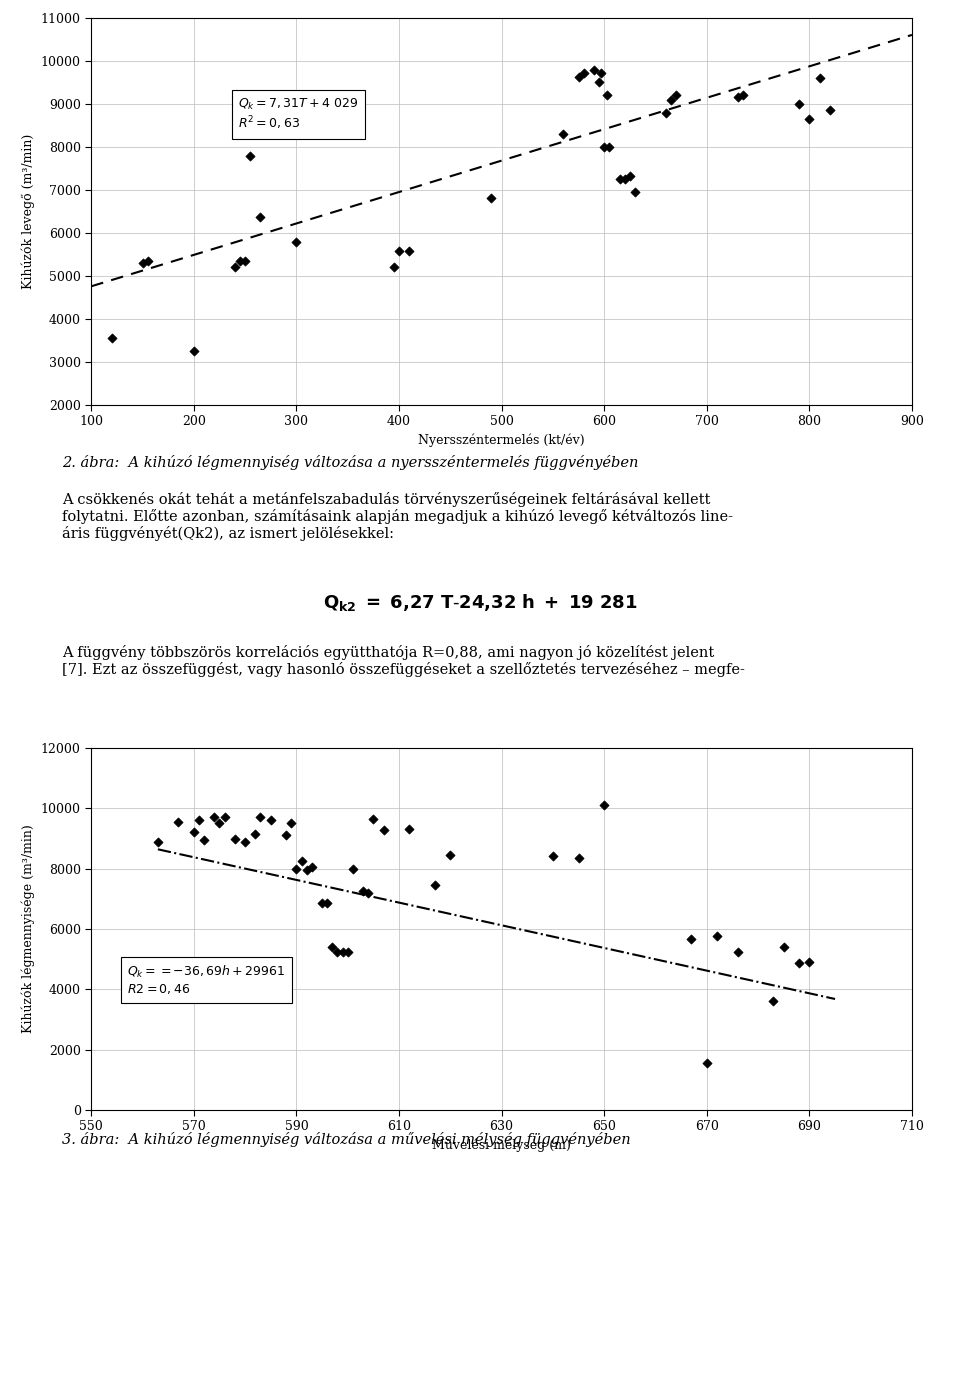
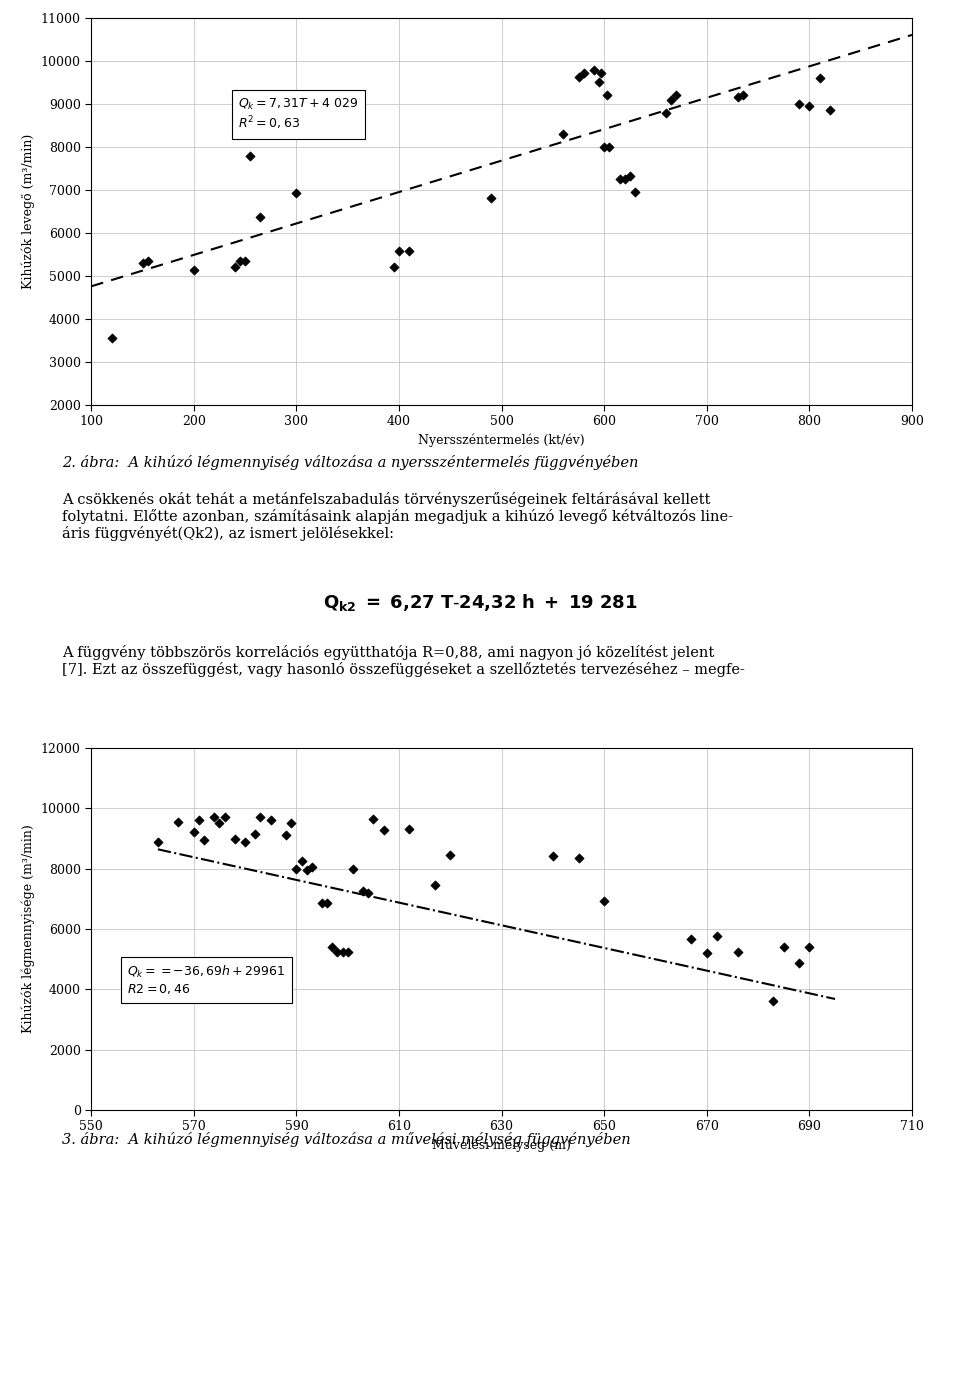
200: 3250 -> 5150
300: 5800 -> 6920
800: 8650 -> 8960
650: 10100 -> 6940
670: 1550 -> 5200
690: 4900 -> 5400
